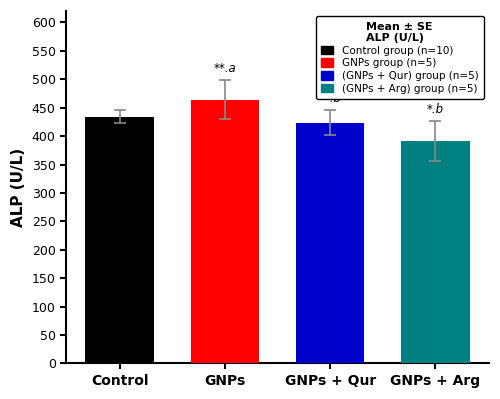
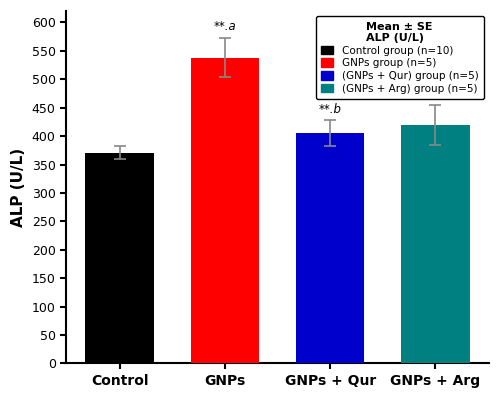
Control: 434 -> 371
GNPs: 464 -> 538
GNPs + Qur: 424 -> 405
GNPs + Arg: 392 -> 420
